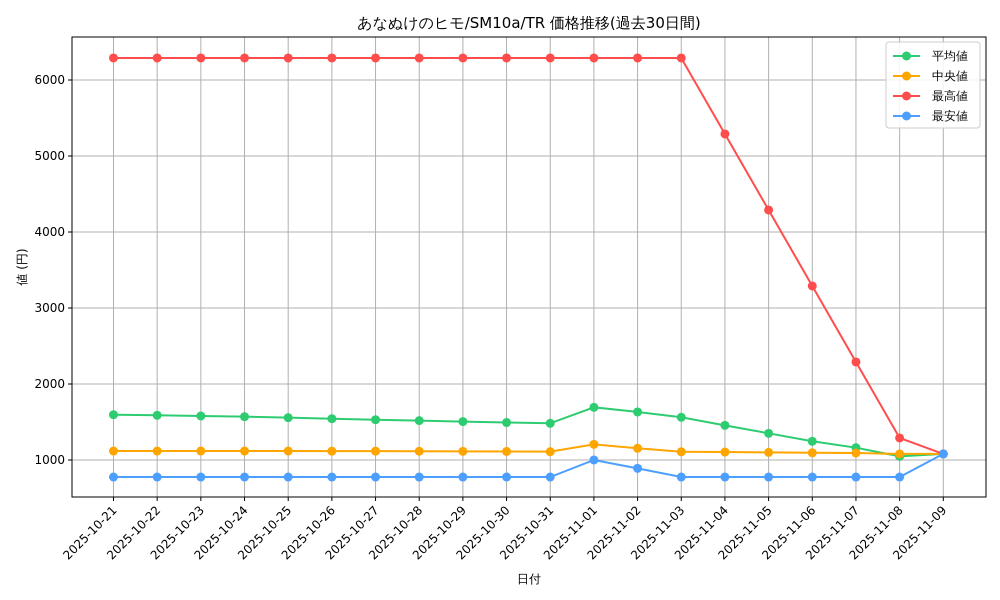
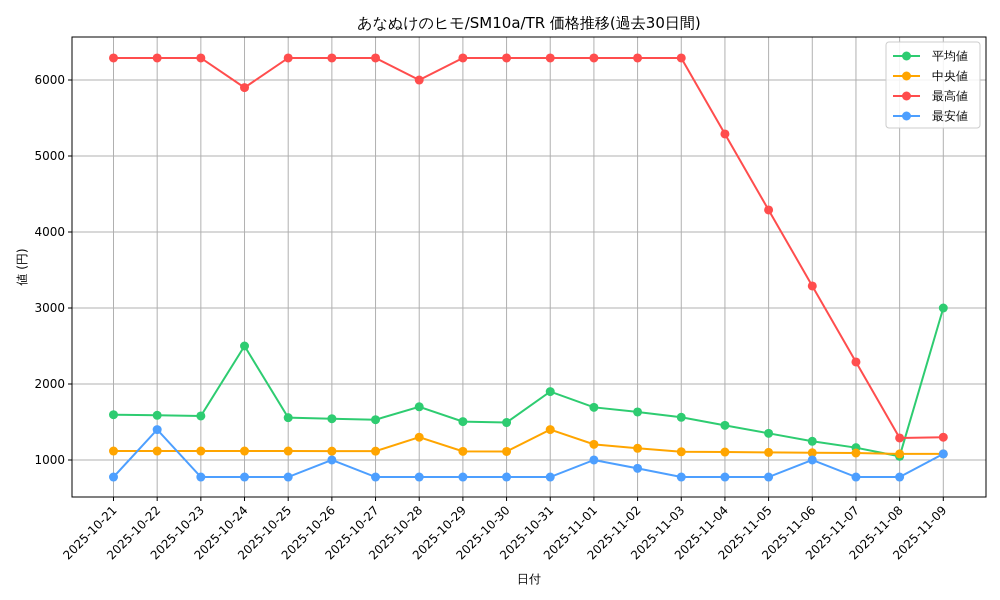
最安値/2025-10-22: 800 -> 1400
平均値/2025-10-24: 1600 -> 2500
最高値/2025-10-24: 6300 -> 5900
最安値/2025-10-26: 800 -> 1000
平均値/2025-10-28: 1500 -> 1700
中央値/2025-10-28: 1100 -> 1300
最高値/2025-10-28: 6300 -> 6000
平均値/2025-10-31: 1500 -> 1900
中央値/2025-10-31: 1100 -> 1400
最安値/2025-11-06: 800 -> 1000
平均値/2025-11-09: 1100 -> 3000
最高値/2025-11-09: 1100 -> 1300
